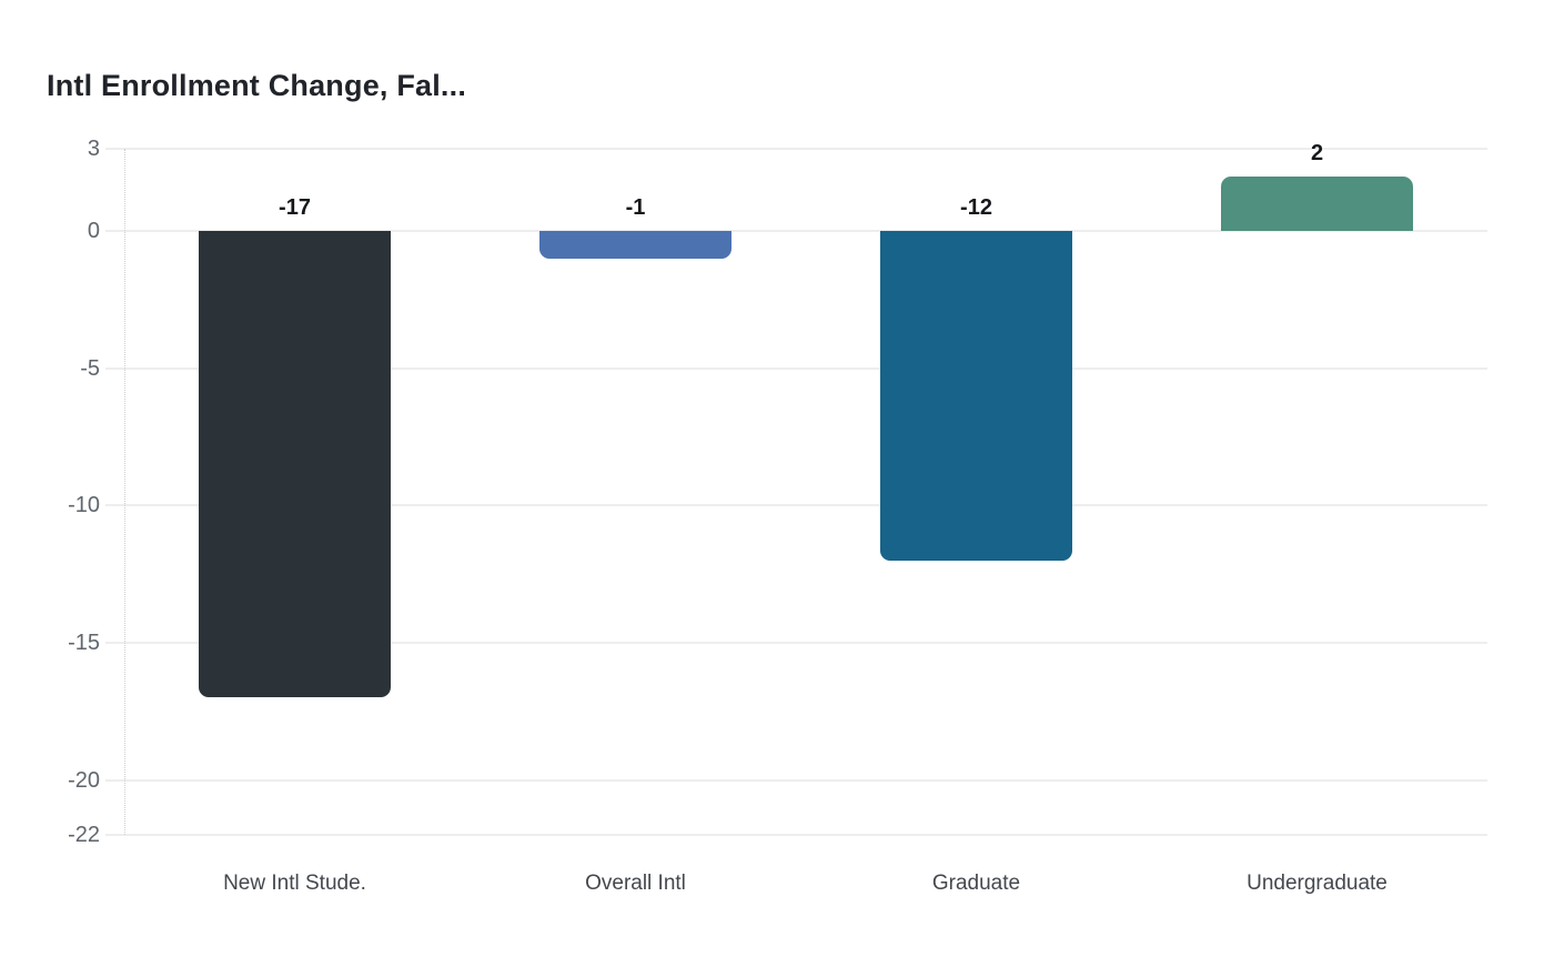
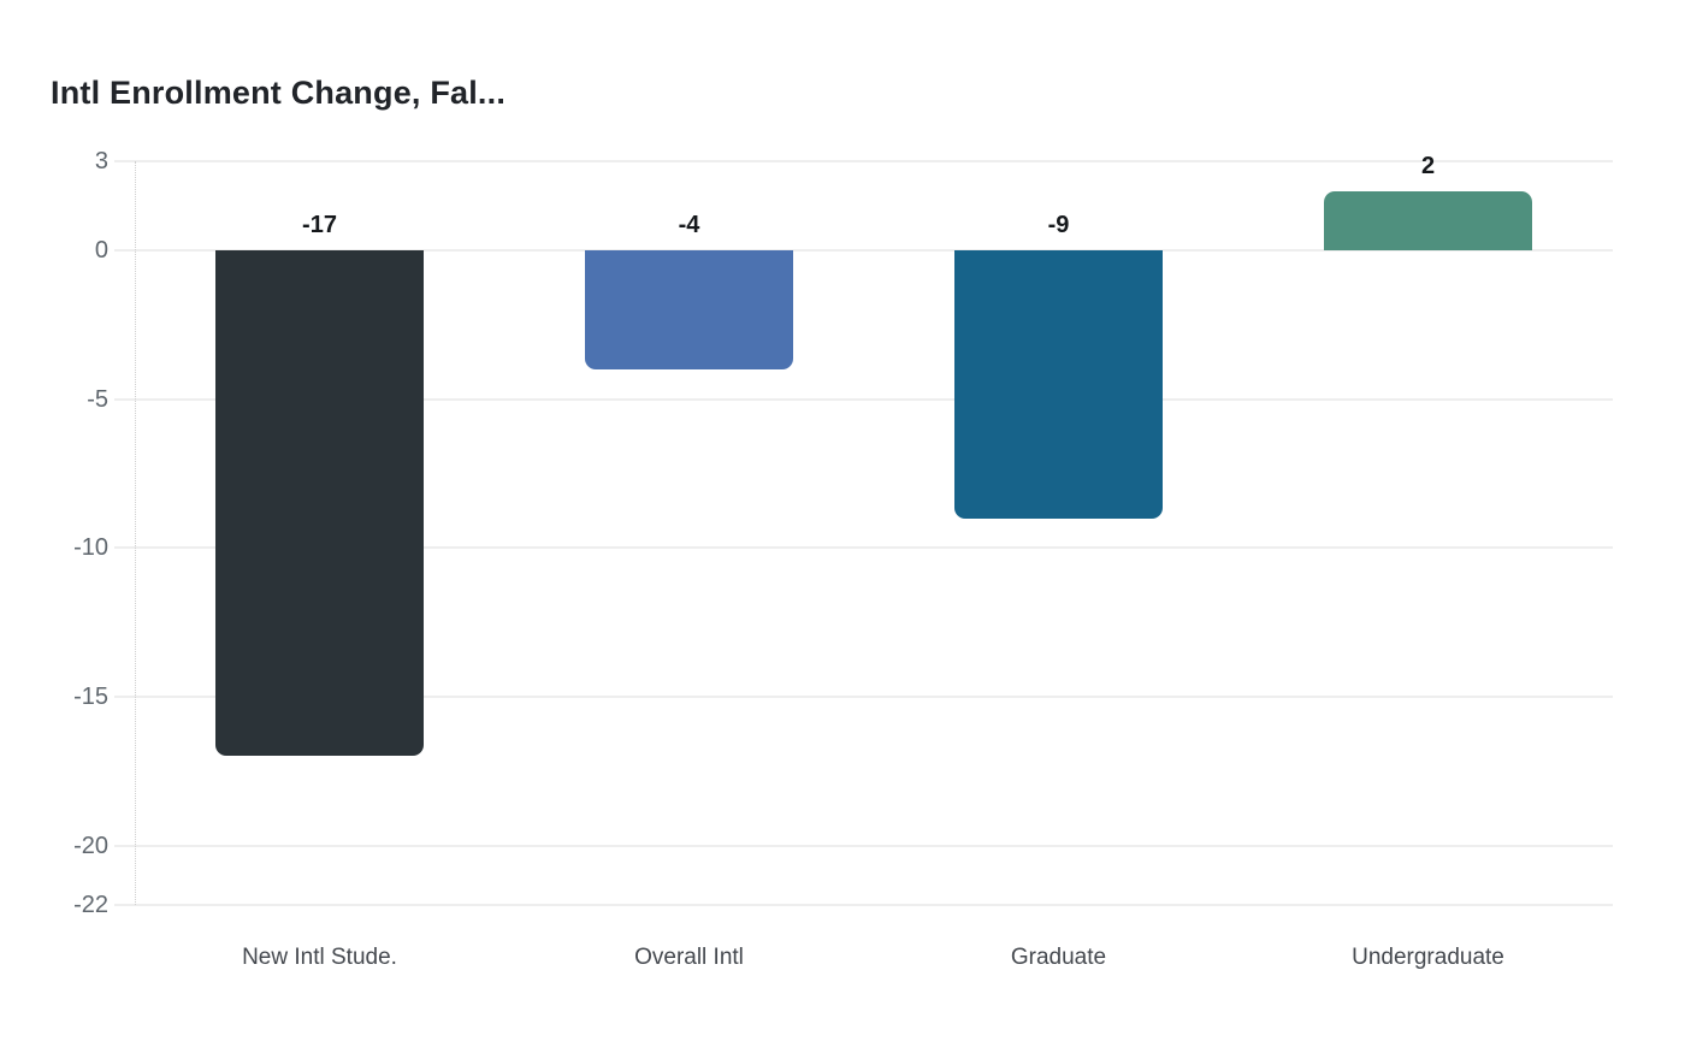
Overall Intl: -1 -> -4
Graduate: -12 -> -9
